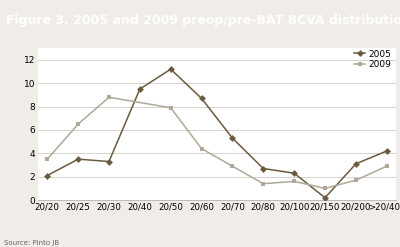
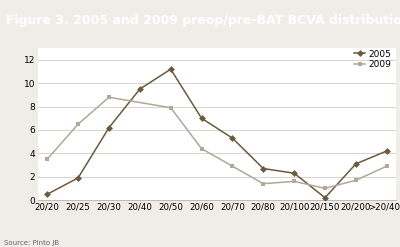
2005/20/20: 2.1 -> 0.5
2005/20/25: 3.5 -> 1.9
2005/20/30: 3.3 -> 6.2
2005/20/60: 8.7 -> 7.0
